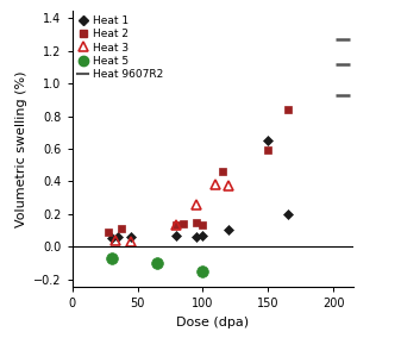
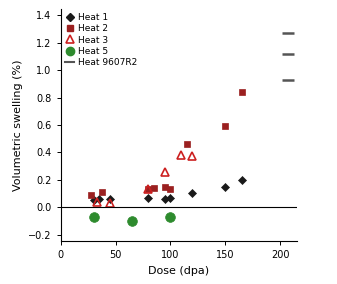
Heat 5/100: -0.15 -> -0.07
Heat 1/150: 0.65 -> 0.15
